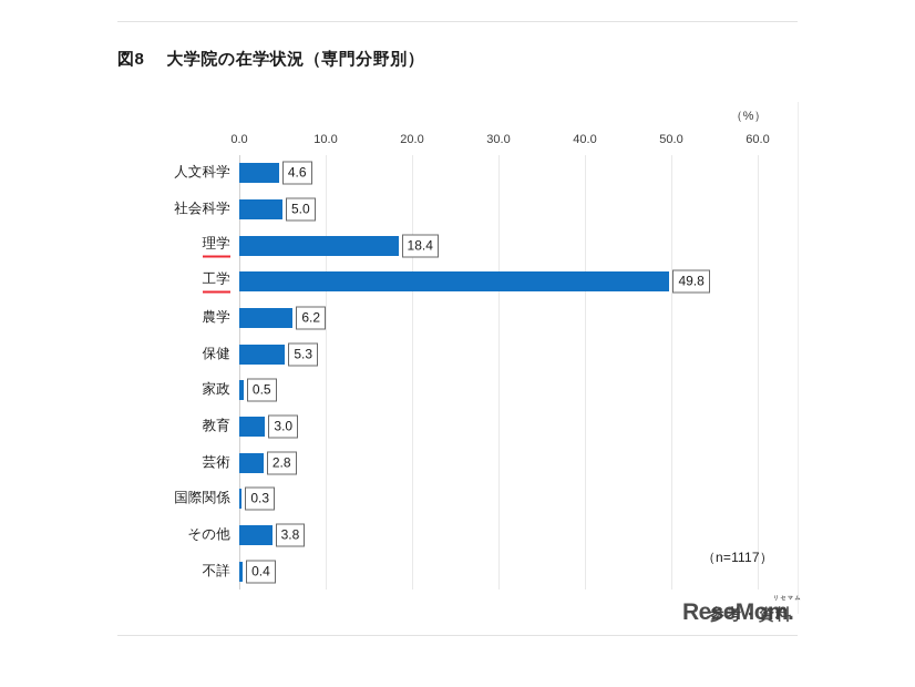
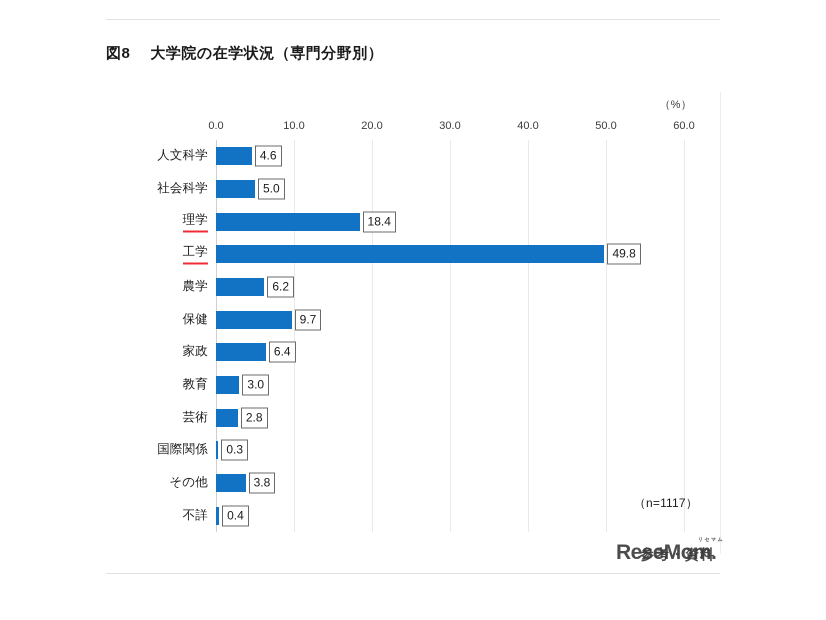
保健: 5.3 -> 9.7
家政: 0.5 -> 6.4
